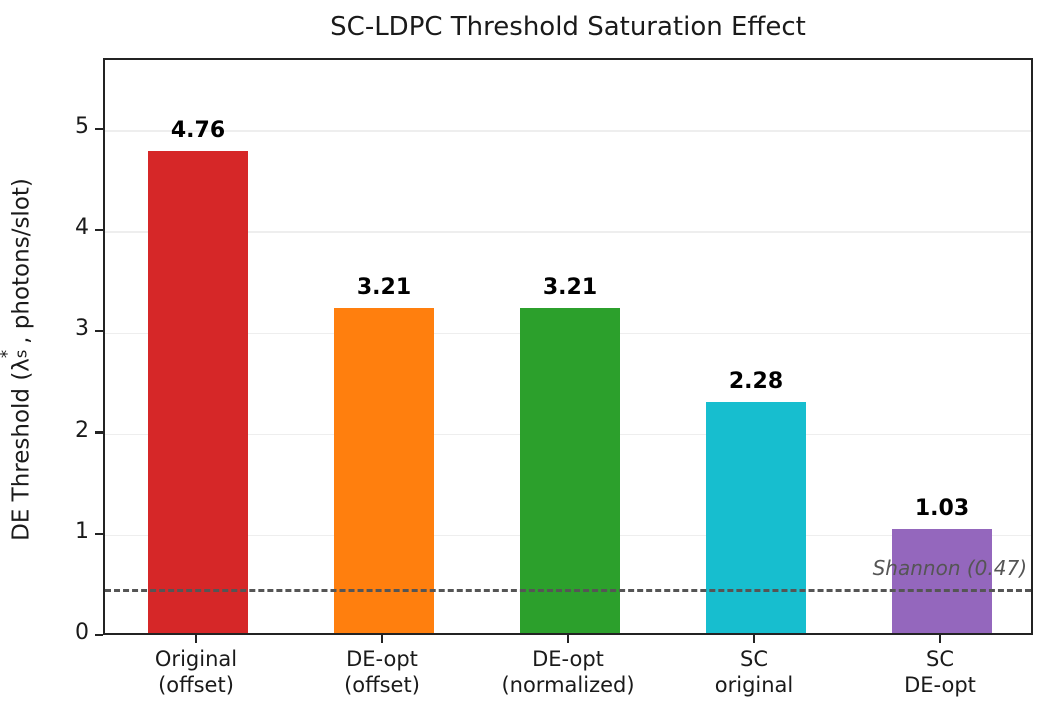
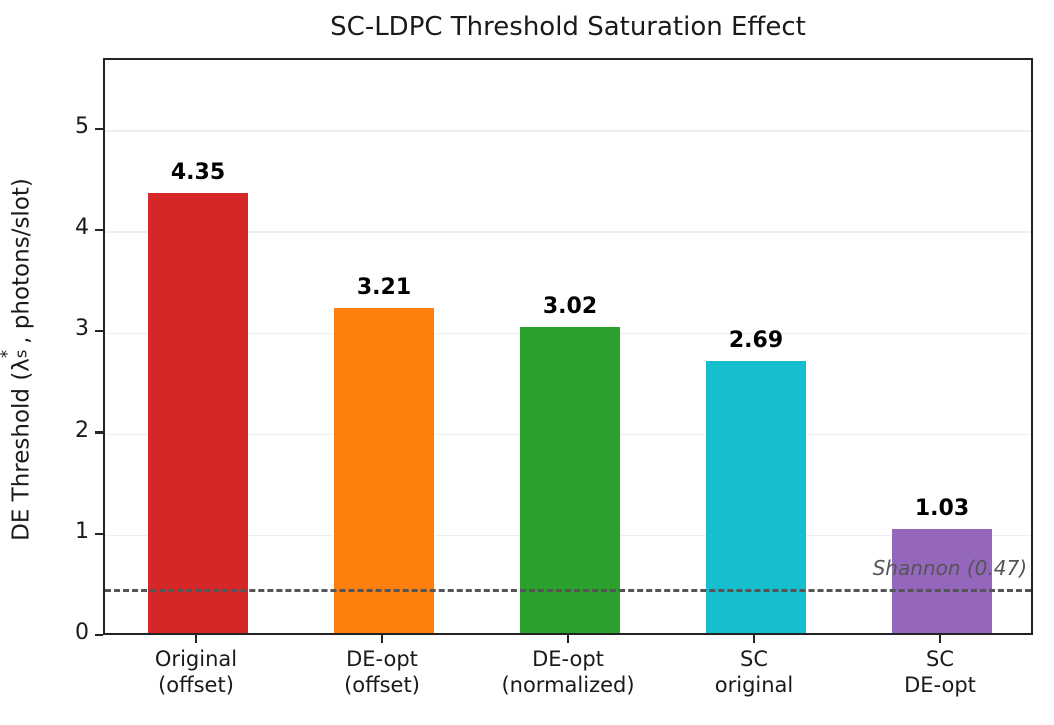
Original (offset): 4.76 -> 4.35
DE-opt (normalized): 3.21 -> 3.02
SC original: 2.28 -> 2.69
